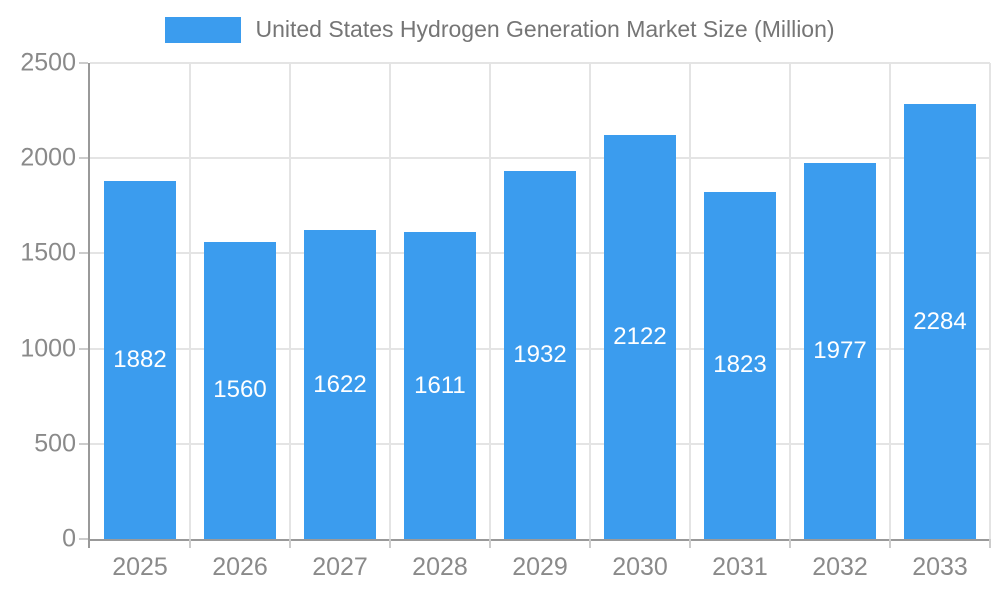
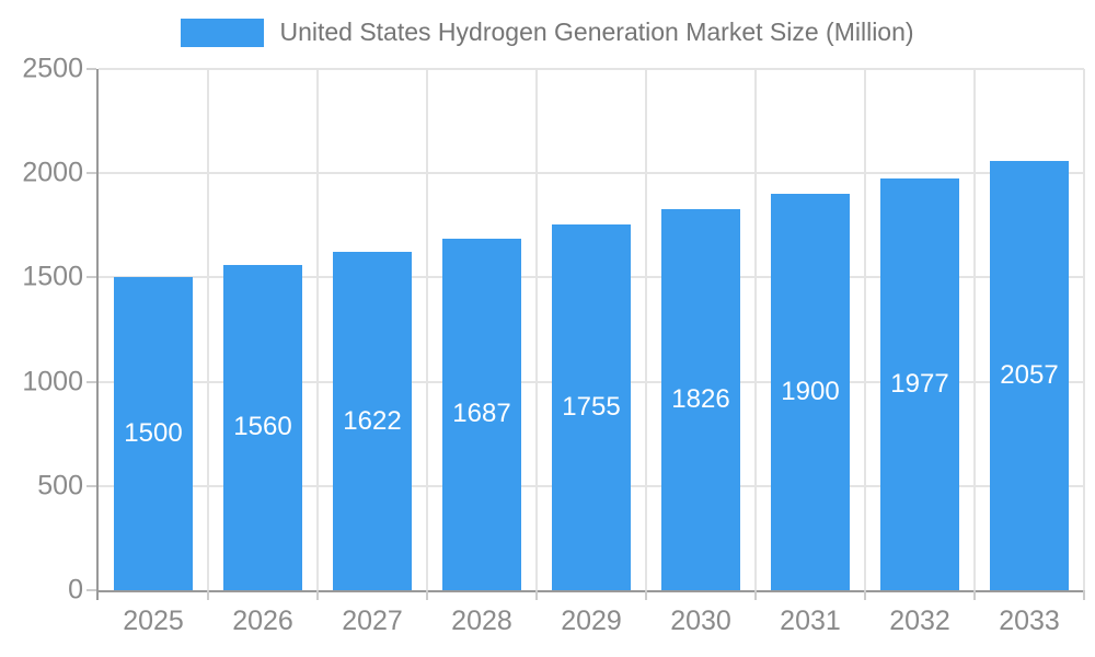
2025: 1882 -> 1500
2028: 1611 -> 1687
2029: 1932 -> 1755
2030: 2122 -> 1826
2031: 1823 -> 1900
2033: 2284 -> 2057
